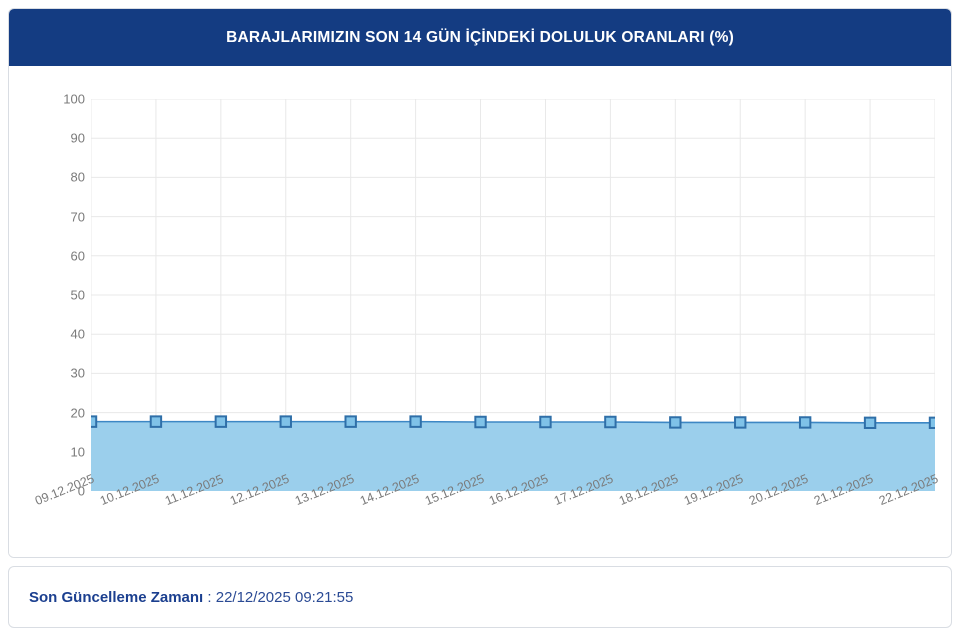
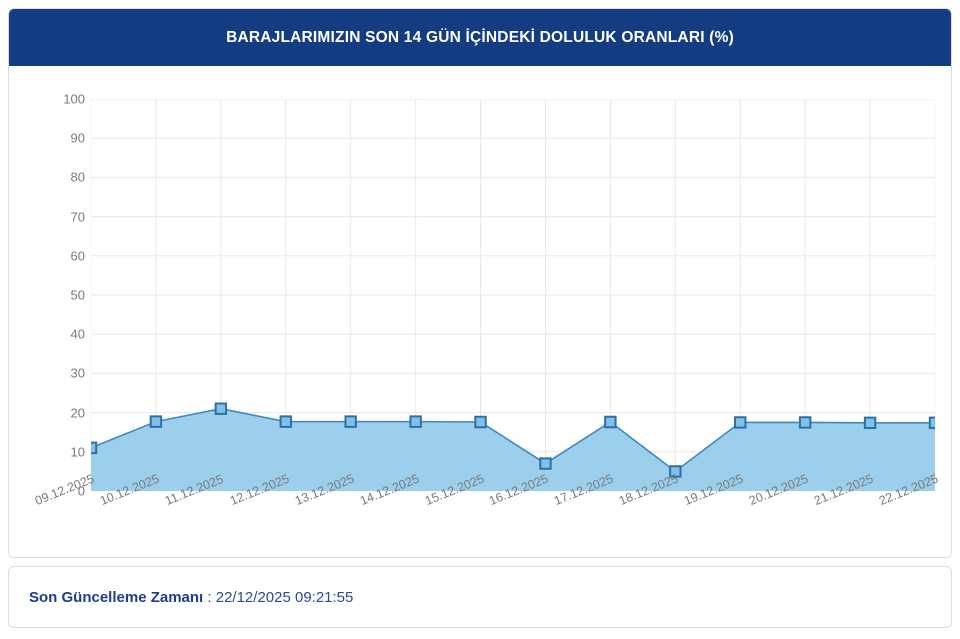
09.12.2025: 18 -> 11
11.12.2025: 18 -> 21
16.12.2025: 18 -> 7
18.12.2025: 18 -> 5
